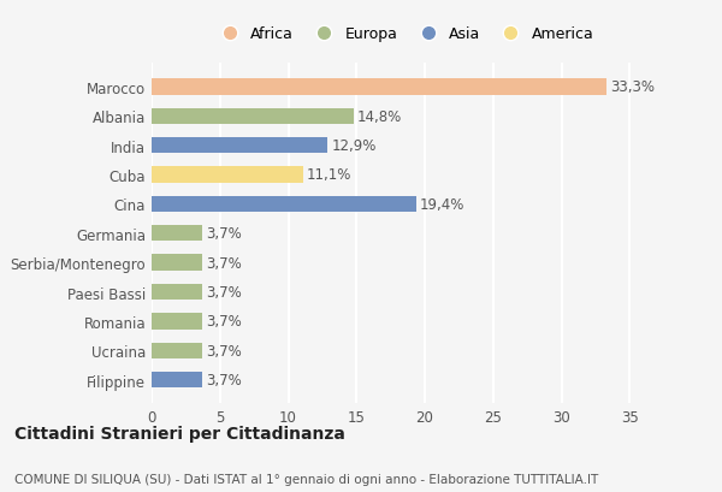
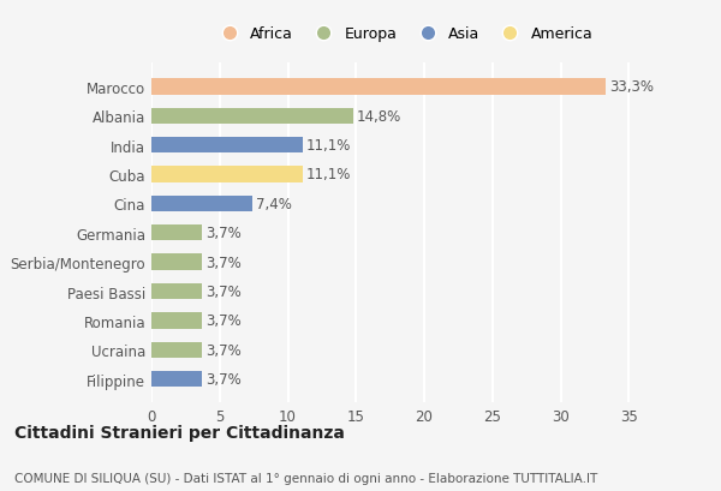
India: 12,9% -> 11,1%
Cina: 19,4% -> 7,4%
